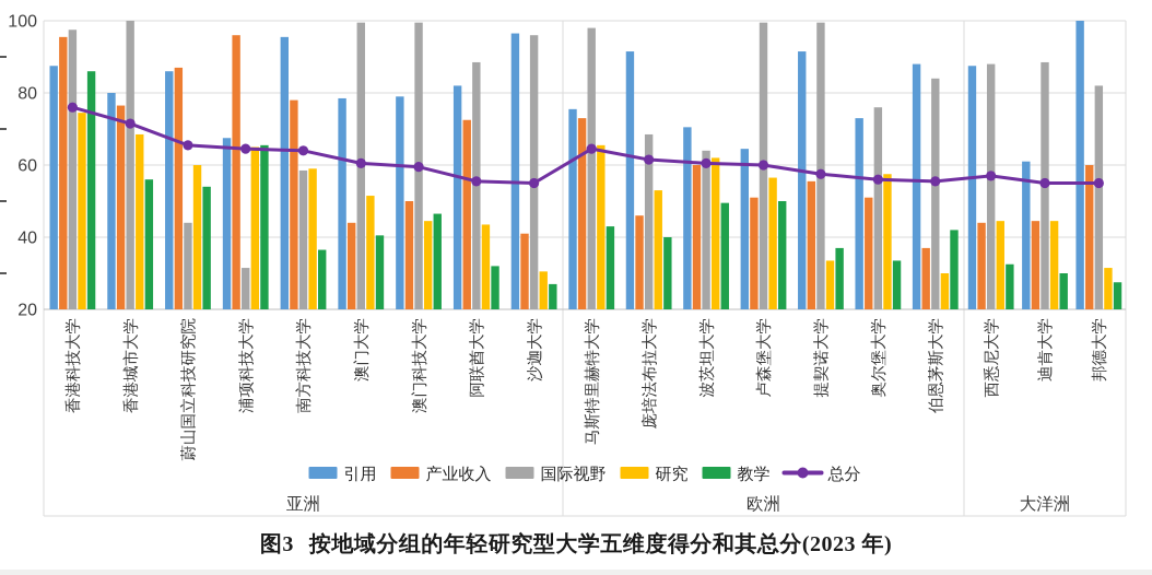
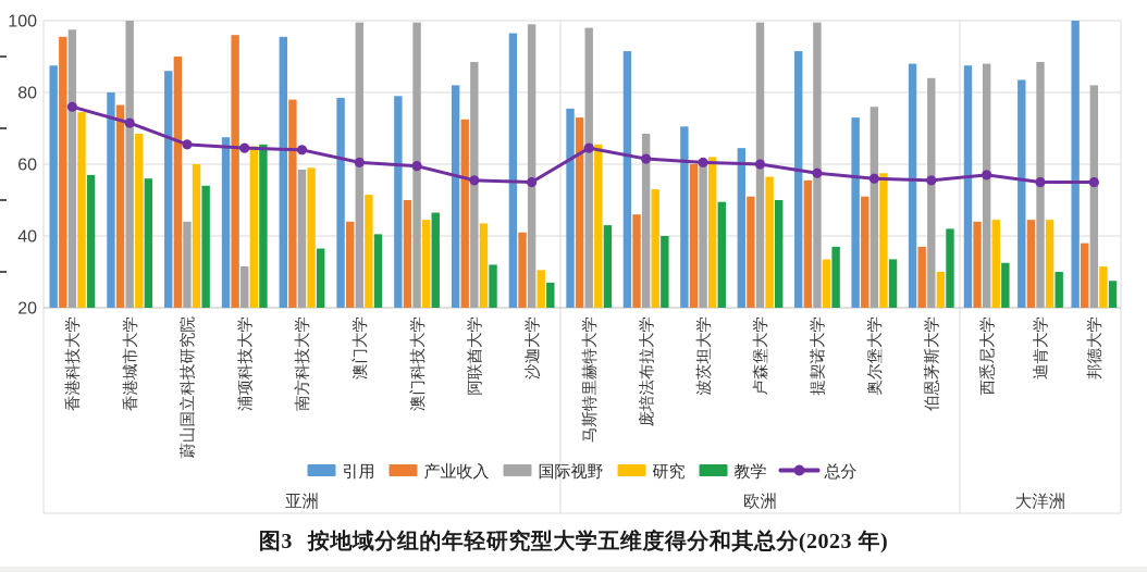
教学/香港科技大学: 86 -> 57
产业收入/蔚山国立科技研究院: 87 -> 90
国际视野/沙迦大学: 96 -> 99
国际视野/波茨坦大学: 64 -> 61
引用/迪肯大学: 61 -> 84
产业收入/邦德大学: 60 -> 38
